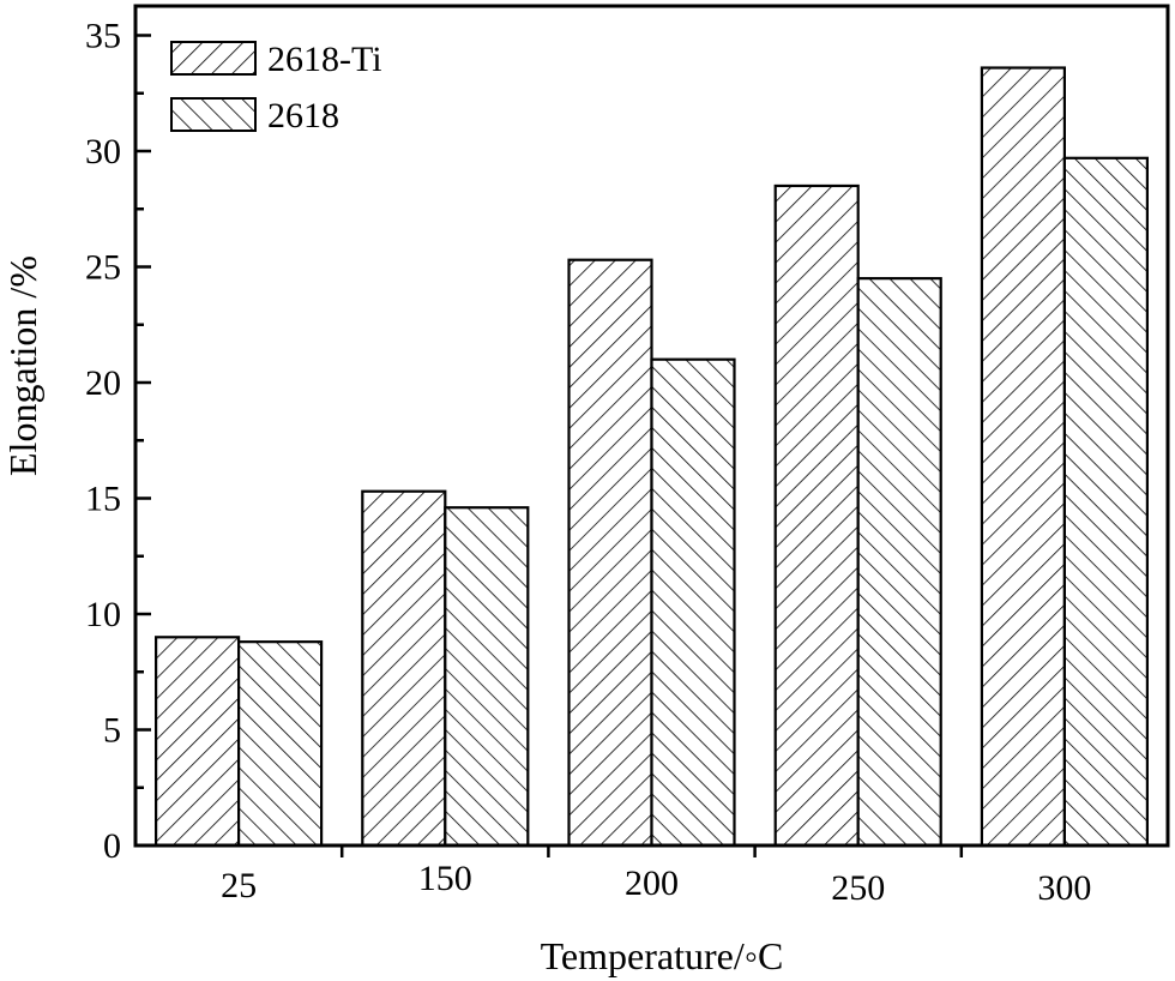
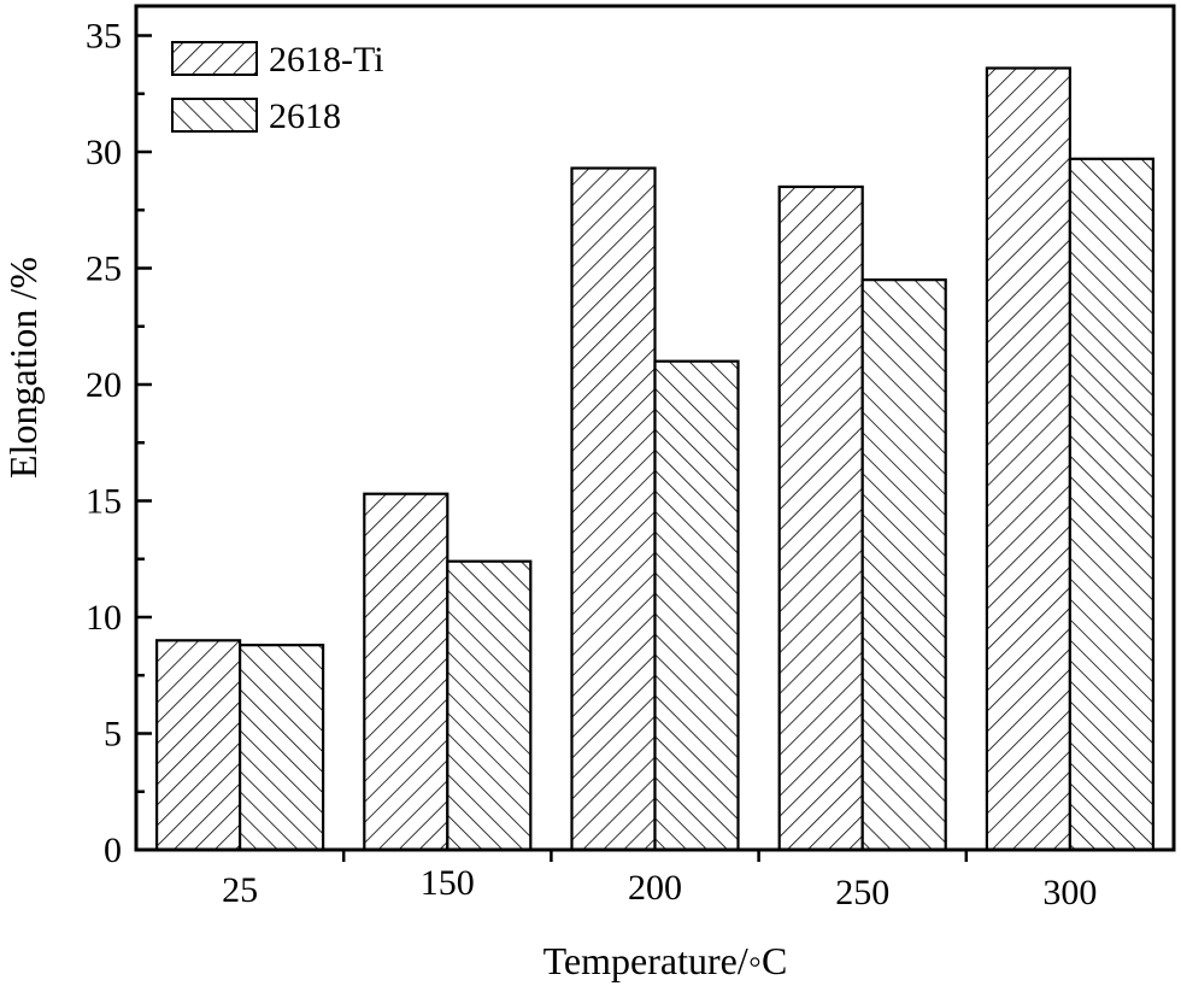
2618/150: 14.6 -> 12.4
2618-Ti/200: 25.3 -> 29.3
